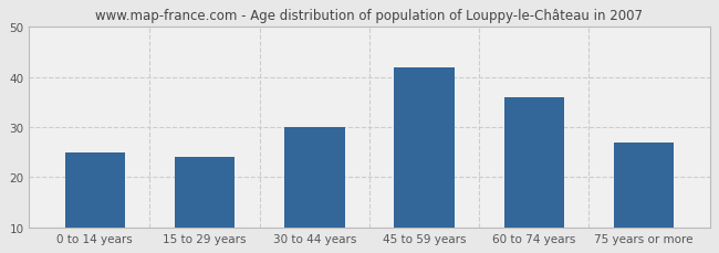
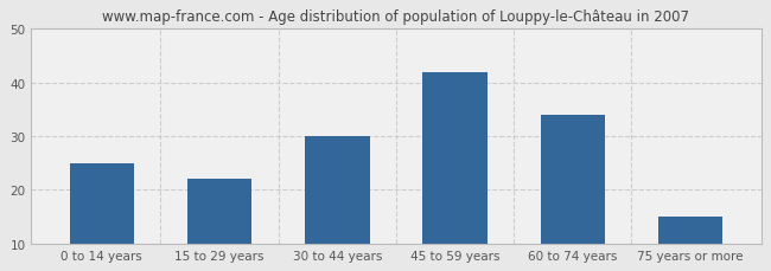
15 to 29 years: 24 -> 22
60 to 74 years: 36 -> 34
75 years or more: 27 -> 15
